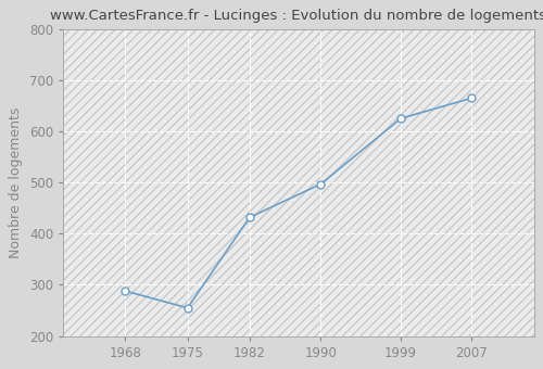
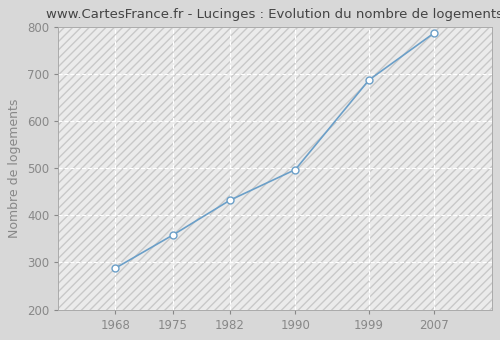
1975: 255 -> 358
1999: 625 -> 687
2007: 665 -> 787
